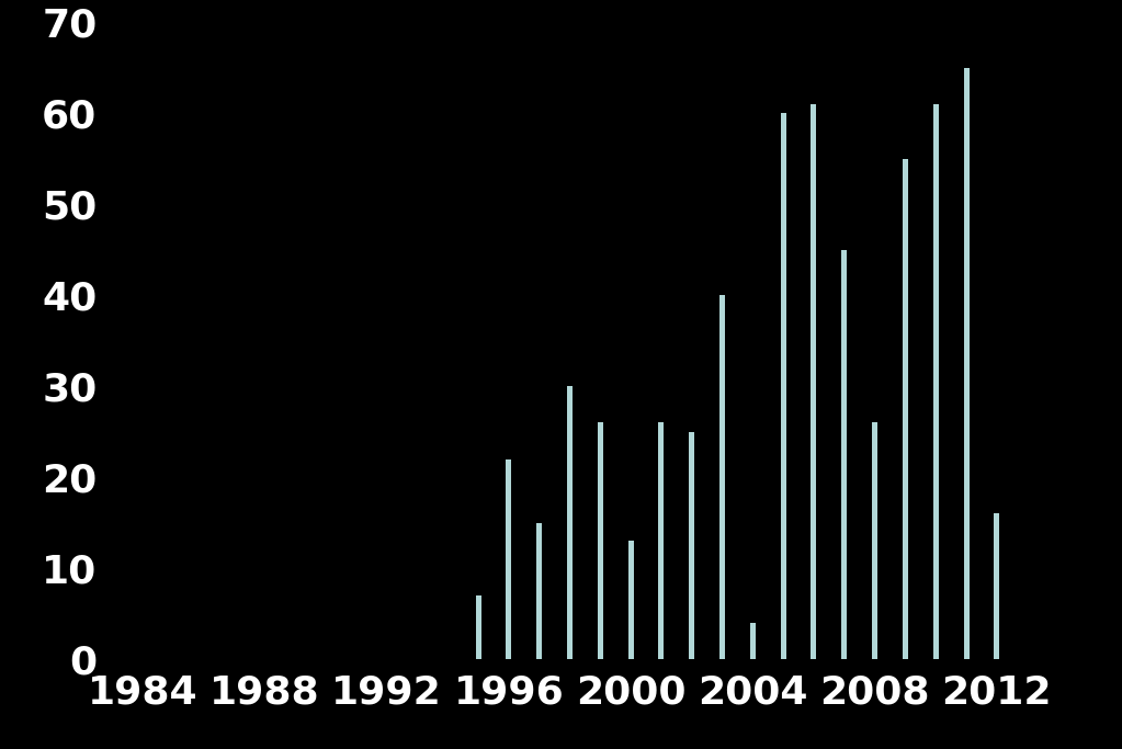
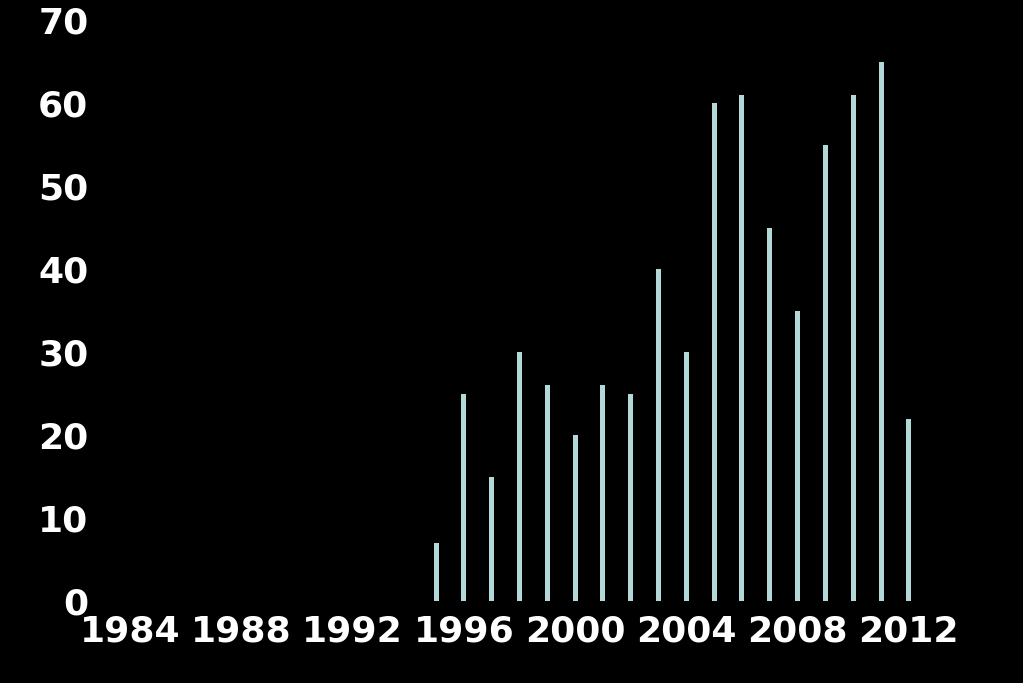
1996: 22 -> 25
2000: 13 -> 20
2004: 4 -> 30
2008: 26 -> 35
2012: 16 -> 22
